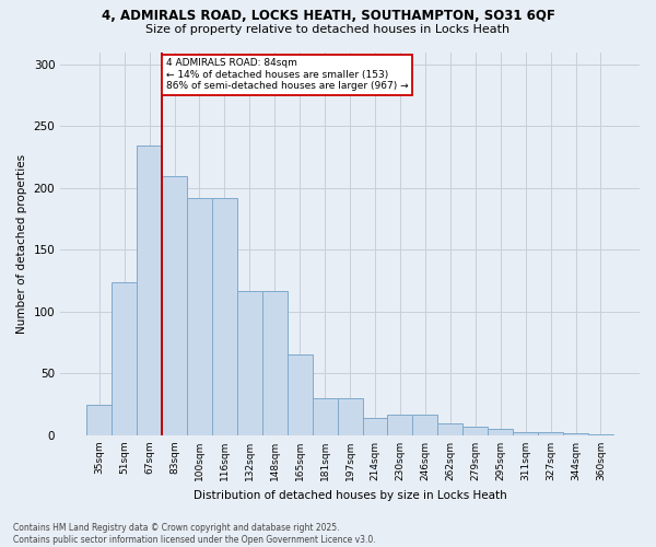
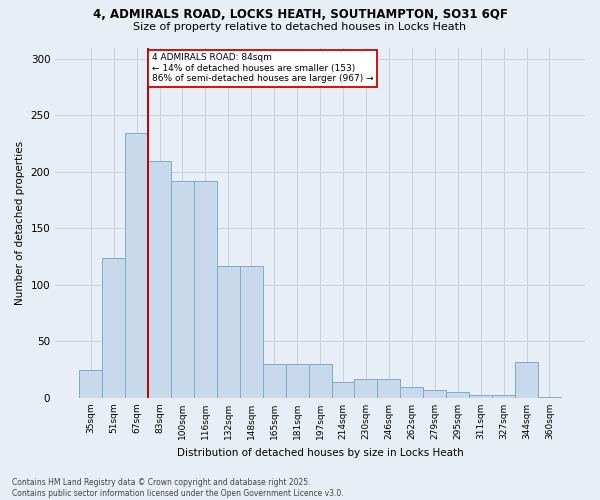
165sqm: 65 -> 30
344sqm: 2 -> 32
